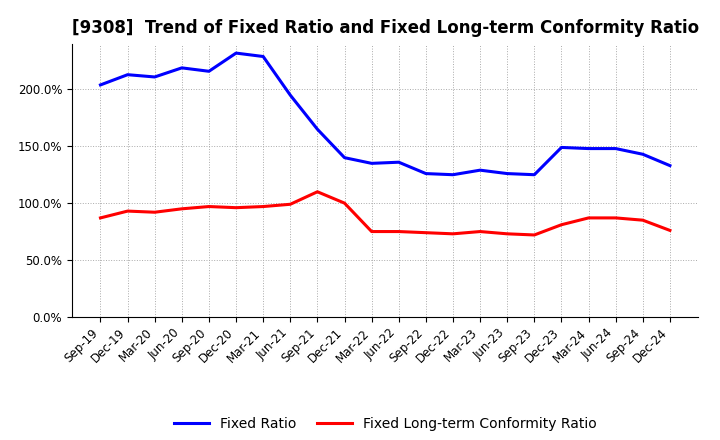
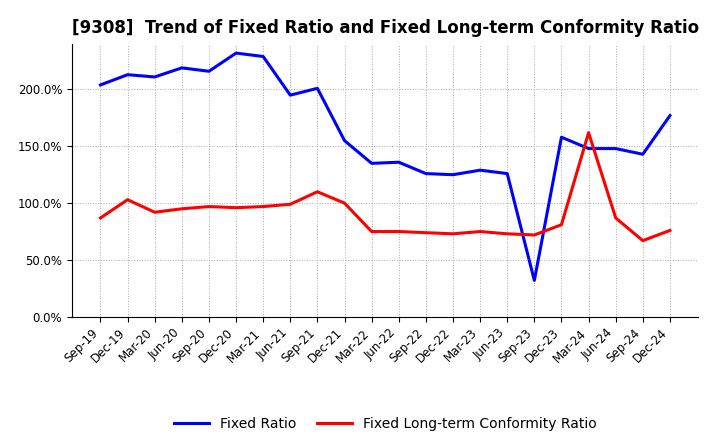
Fixed Long-term Conformity Ratio/Dec-19: 93% -> 103%
Fixed Ratio/Sep-21: 165% -> 201%
Fixed Ratio/Dec-21: 140% -> 155%
Fixed Ratio/Sep-23: 125% -> 32%
Fixed Ratio/Dec-23: 149% -> 158%
Fixed Long-term Conformity Ratio/Mar-24: 87% -> 162%
Fixed Long-term Conformity Ratio/Sep-24: 85% -> 67%
Fixed Ratio/Dec-24: 133% -> 177%
